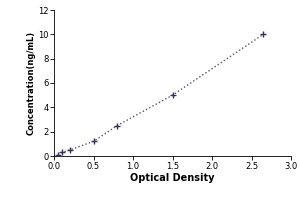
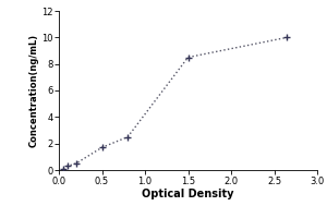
0.5: 1.2 -> 1.7
1.5: 5.0 -> 8.5
